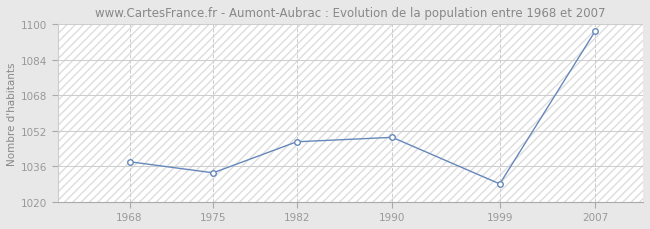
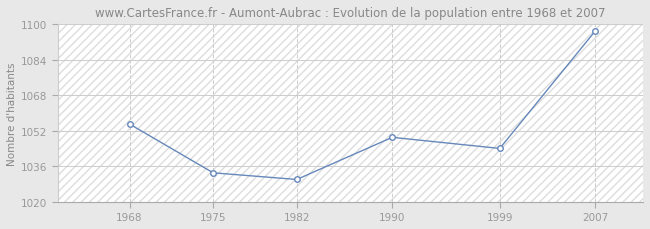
1968: 1038 -> 1055
1982: 1047 -> 1030
1999: 1028 -> 1044
